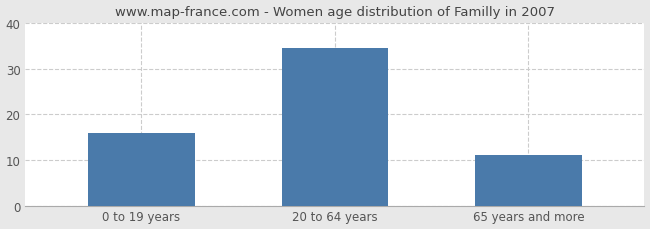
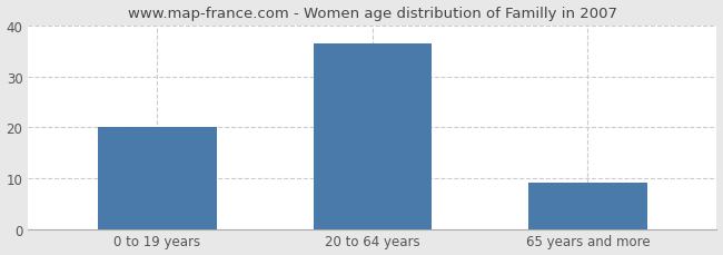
0 to 19 years: 16.0 -> 20.0
20 to 64 years: 34.5 -> 36.5
65 years and more: 11.0 -> 9.0
